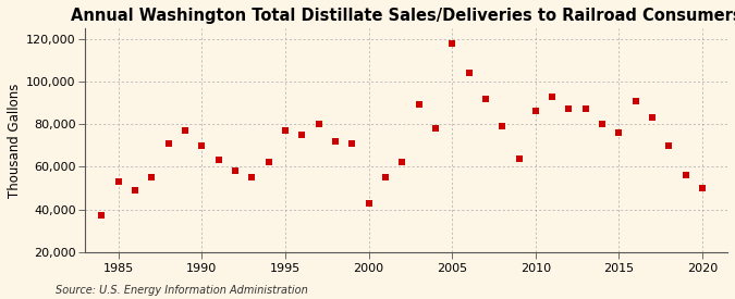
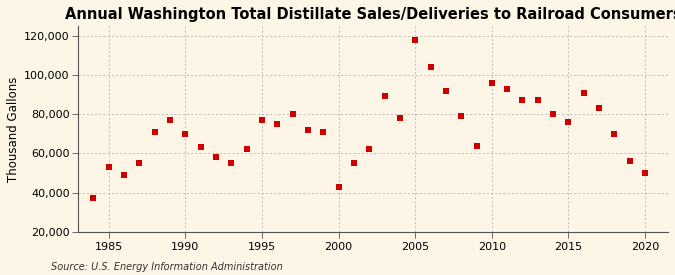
2010: 86,000 -> 96,000
